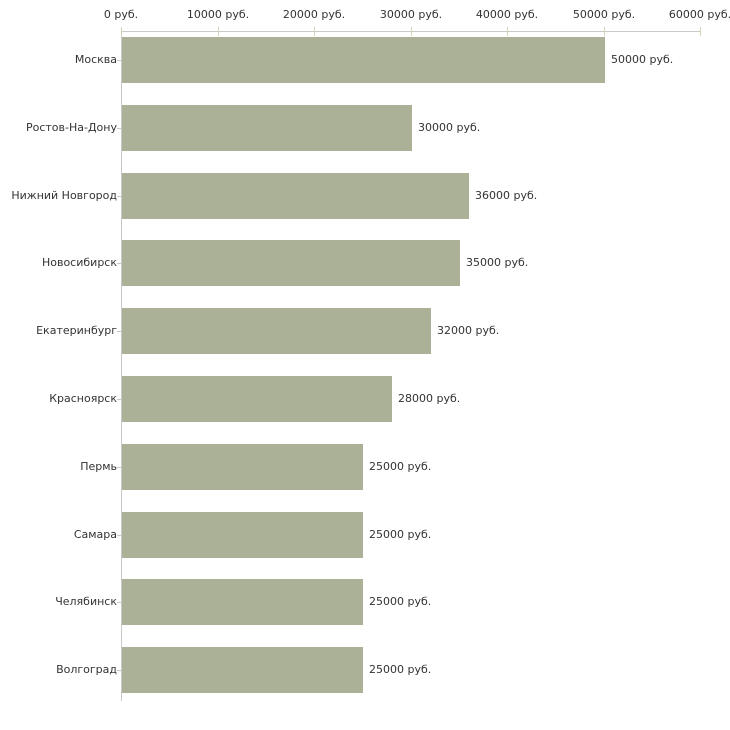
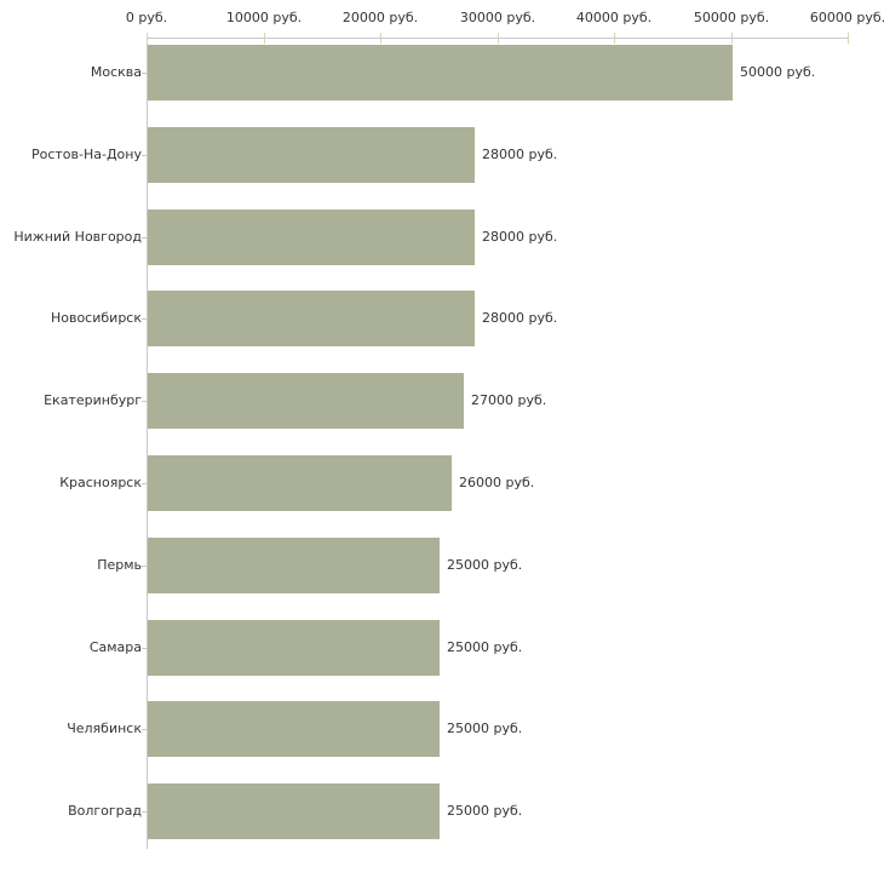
Ростов-На-Дону: 30000 -> 28000
Нижний Новгород: 36000 -> 28000
Новосибирск: 35000 -> 28000
Екатеринбург: 32000 -> 27000
Красноярск: 28000 -> 26000
